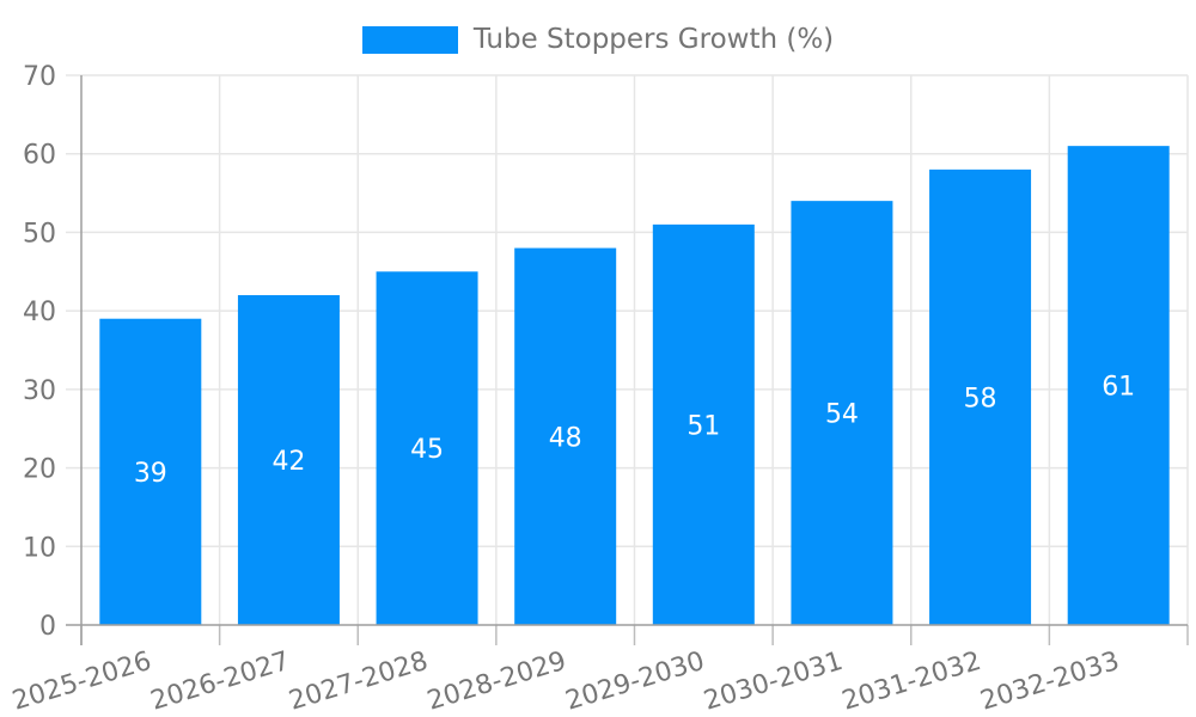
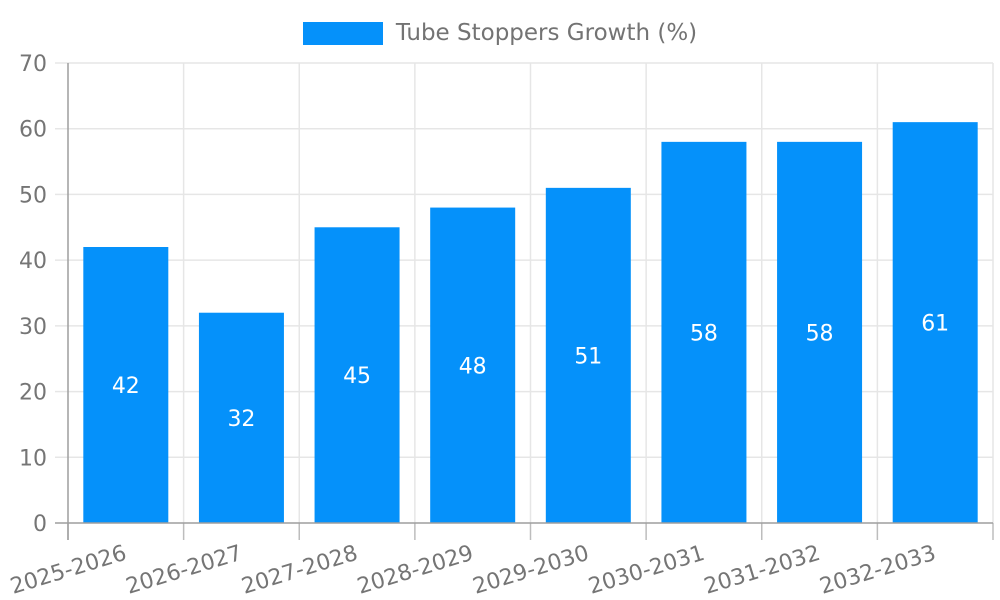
2025-2026: 39 -> 42
2026-2027: 42 -> 32
2030-2031: 54 -> 58
